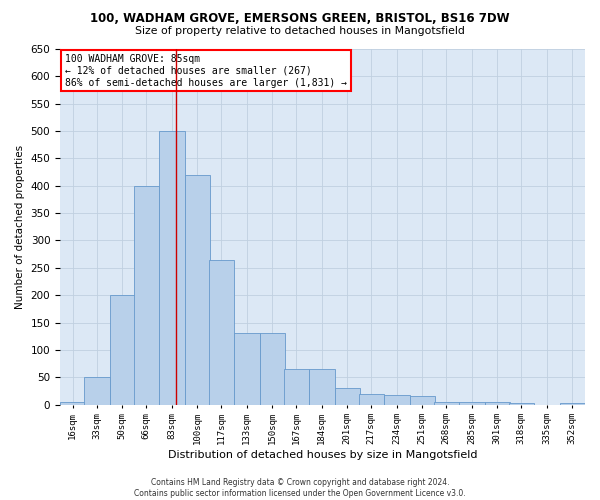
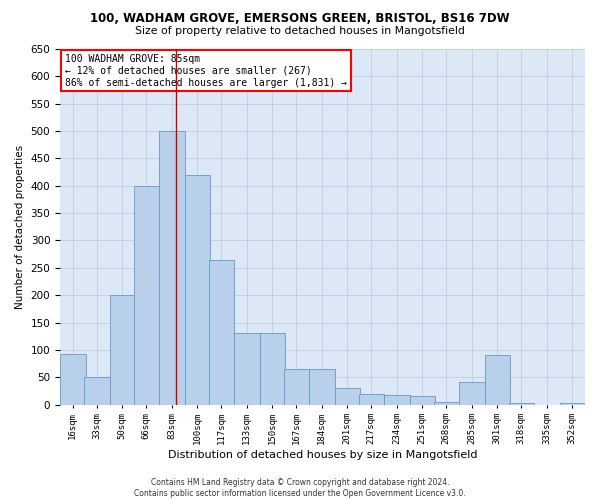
16sqm: 5 -> 92
285sqm: 5 -> 42
301sqm: 5 -> 90
